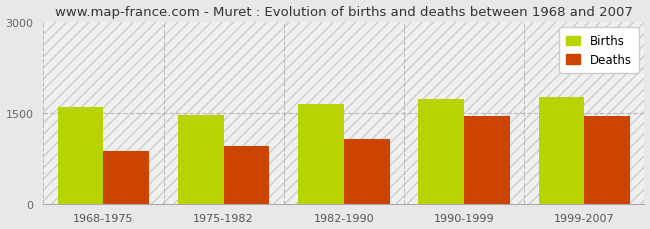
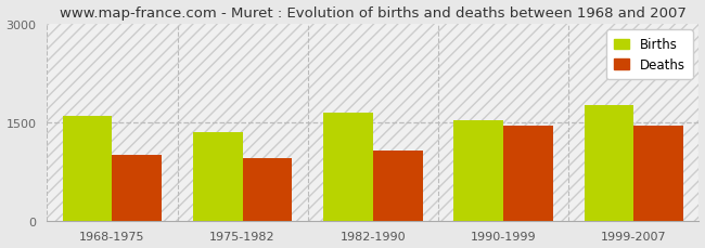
Deaths/1968-1975: 870 -> 1000
Births/1975-1982: 1460 -> 1340
Births/1990-1999: 1730 -> 1520
